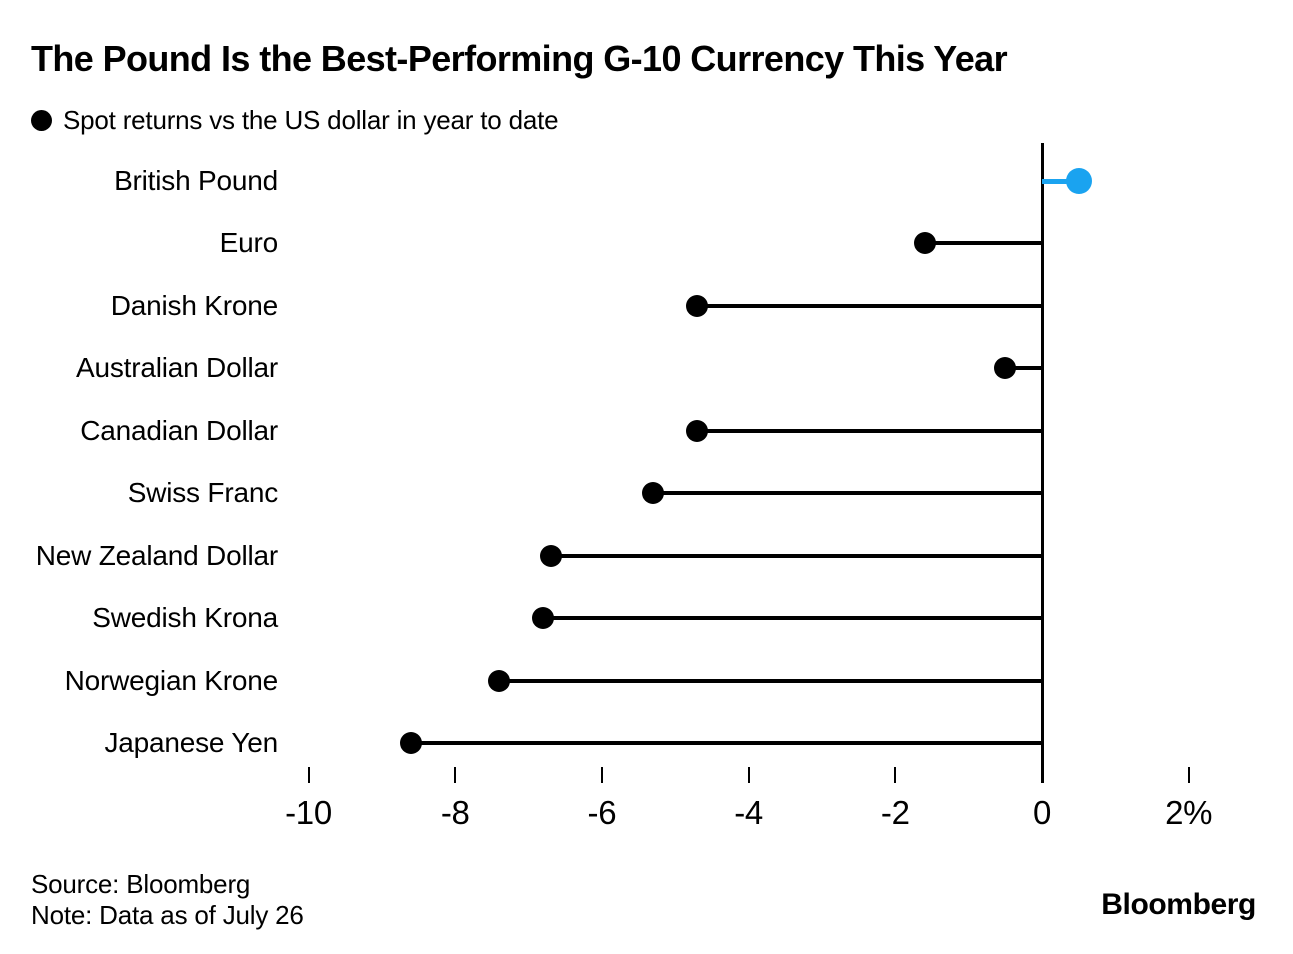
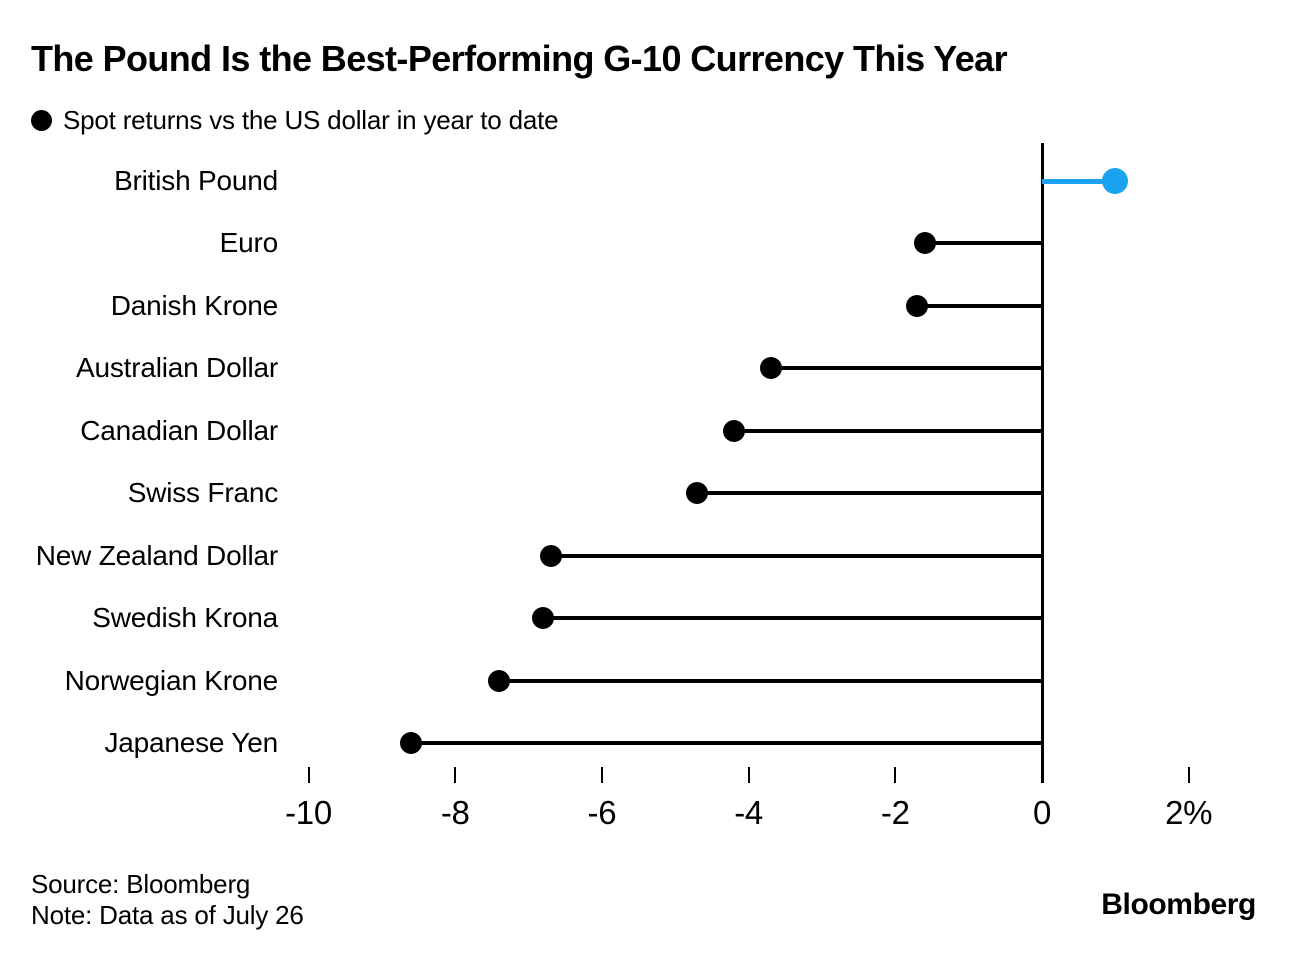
British Pound: 0.5% -> 1.0%
Danish Krone: -4.7% -> -1.7%
Australian Dollar: -0.5% -> -3.7%
Canadian Dollar: -4.7% -> -4.2%
Swiss Franc: -5.3% -> -4.7%
